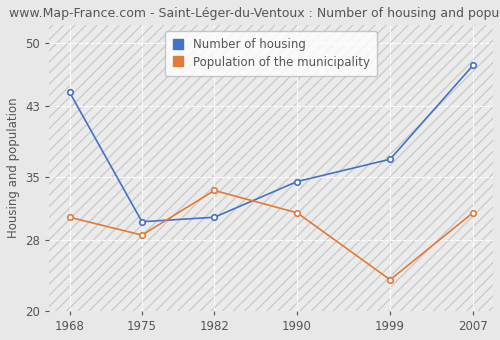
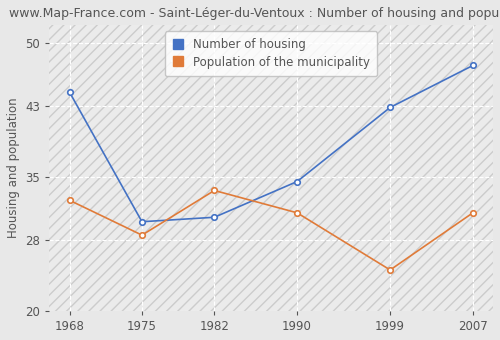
Population of the municipality/1968: 30.5 -> 32.4
Number of housing/1999: 37.0 -> 42.8
Population of the municipality/1999: 23.5 -> 24.6
